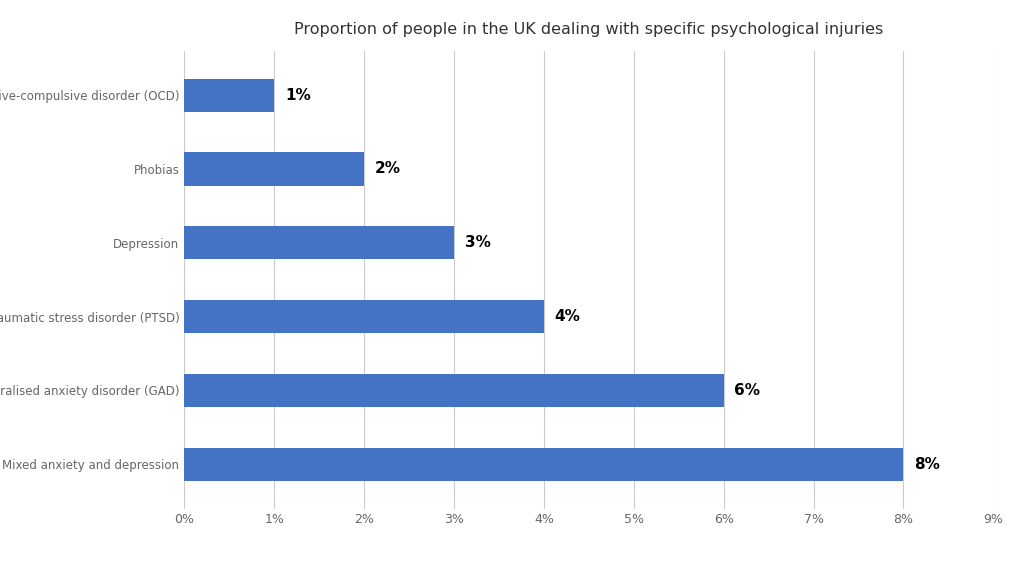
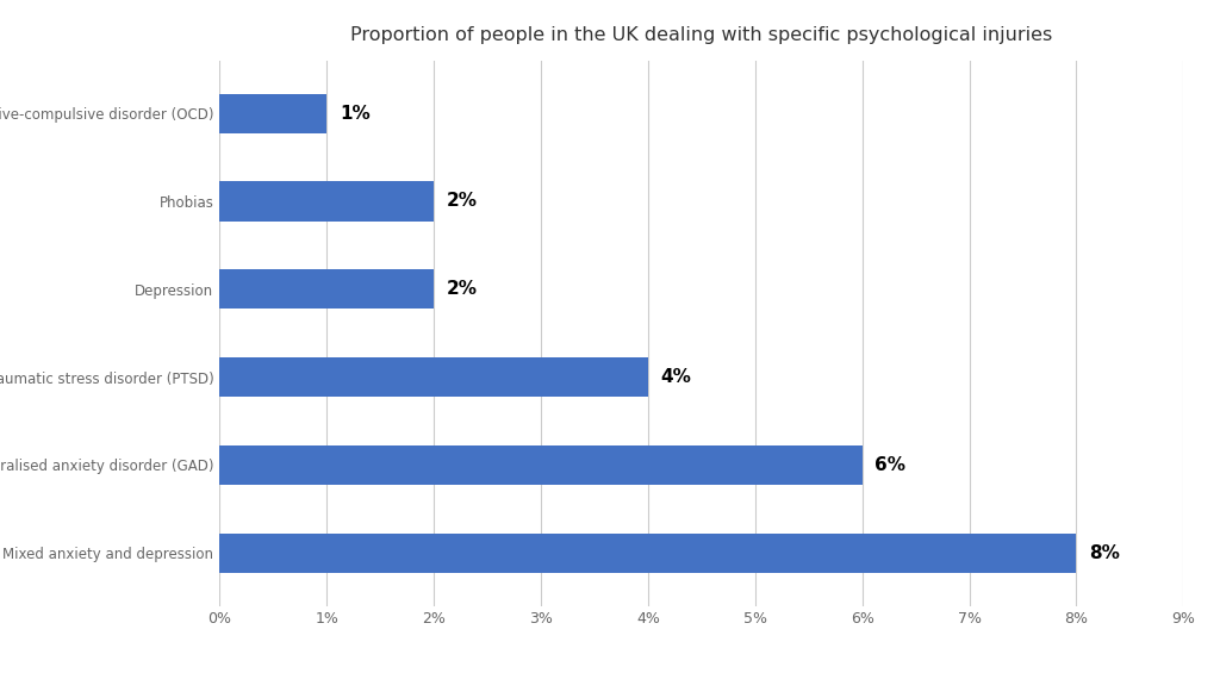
Depression: 3% -> 2%
